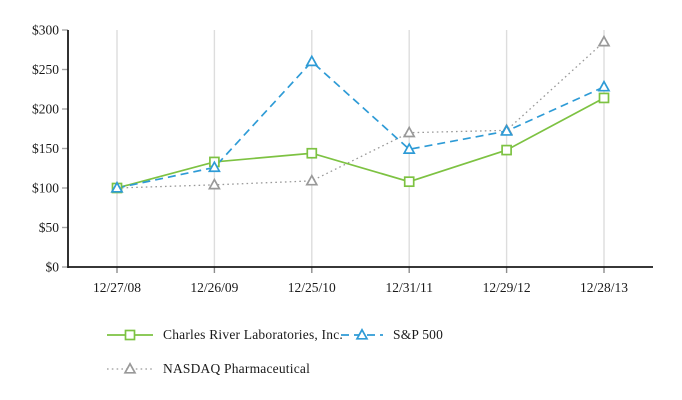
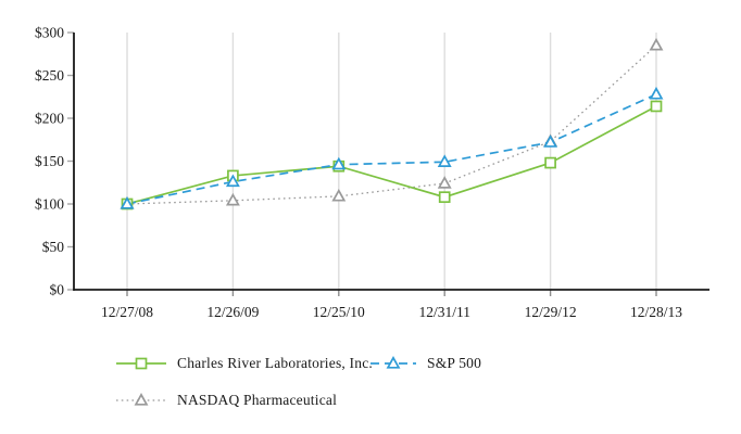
S&P 500/12/25/10: $260 -> $150
NASDAQ Pharmaceutical/12/31/11: $170 -> $120
